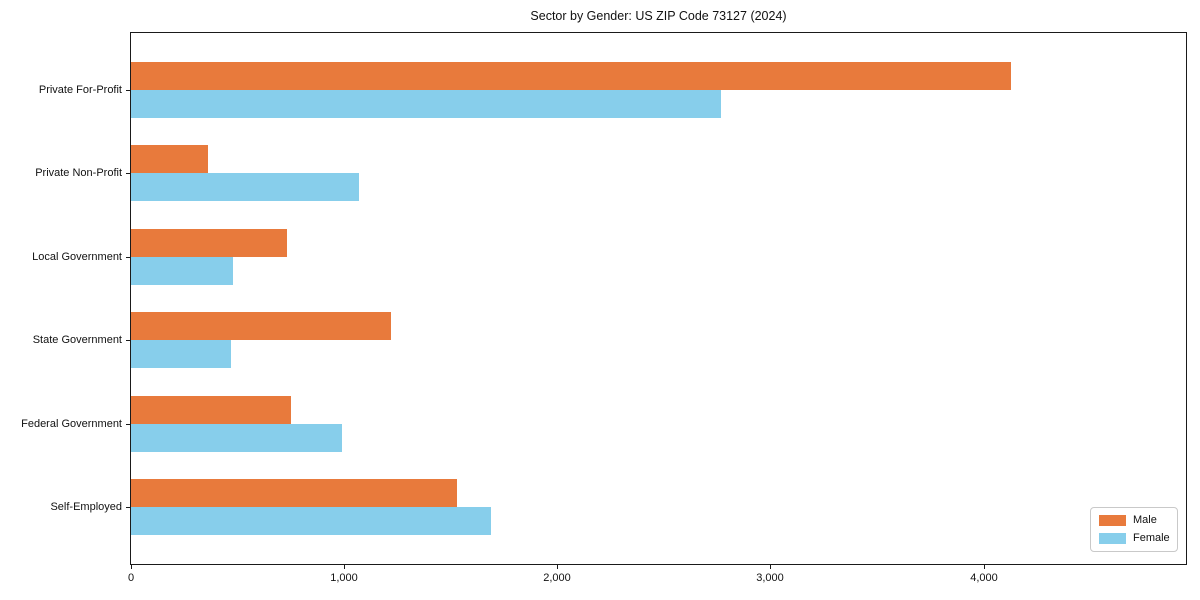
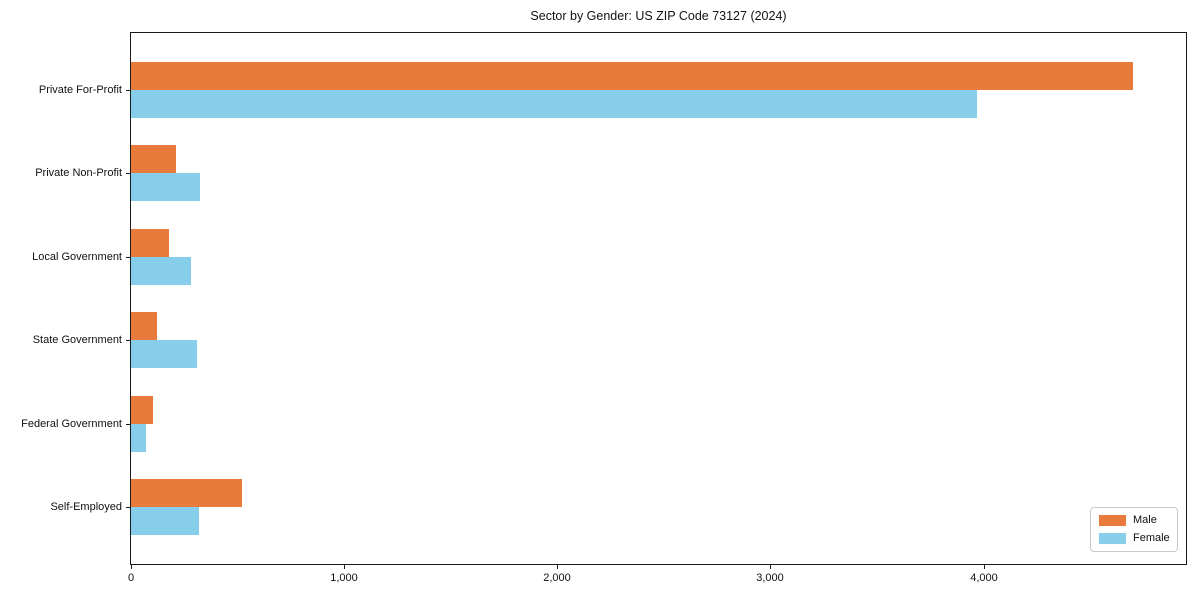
Male/Private For-Profit: 4130 -> 4700
Female/Private For-Profit: 2770 -> 3970
Male/Private Non-Profit: 360 -> 210
Female/Private Non-Profit: 1070 -> 320
Male/Local Government: 730 -> 180
Female/Local Government: 480 -> 280
Male/State Government: 1220 -> 120
Female/State Government: 470 -> 310
Male/Federal Government: 750 -> 100
Female/Federal Government: 990 -> 70
Male/Self-Employed: 1530 -> 520
Female/Self-Employed: 1690 -> 320
